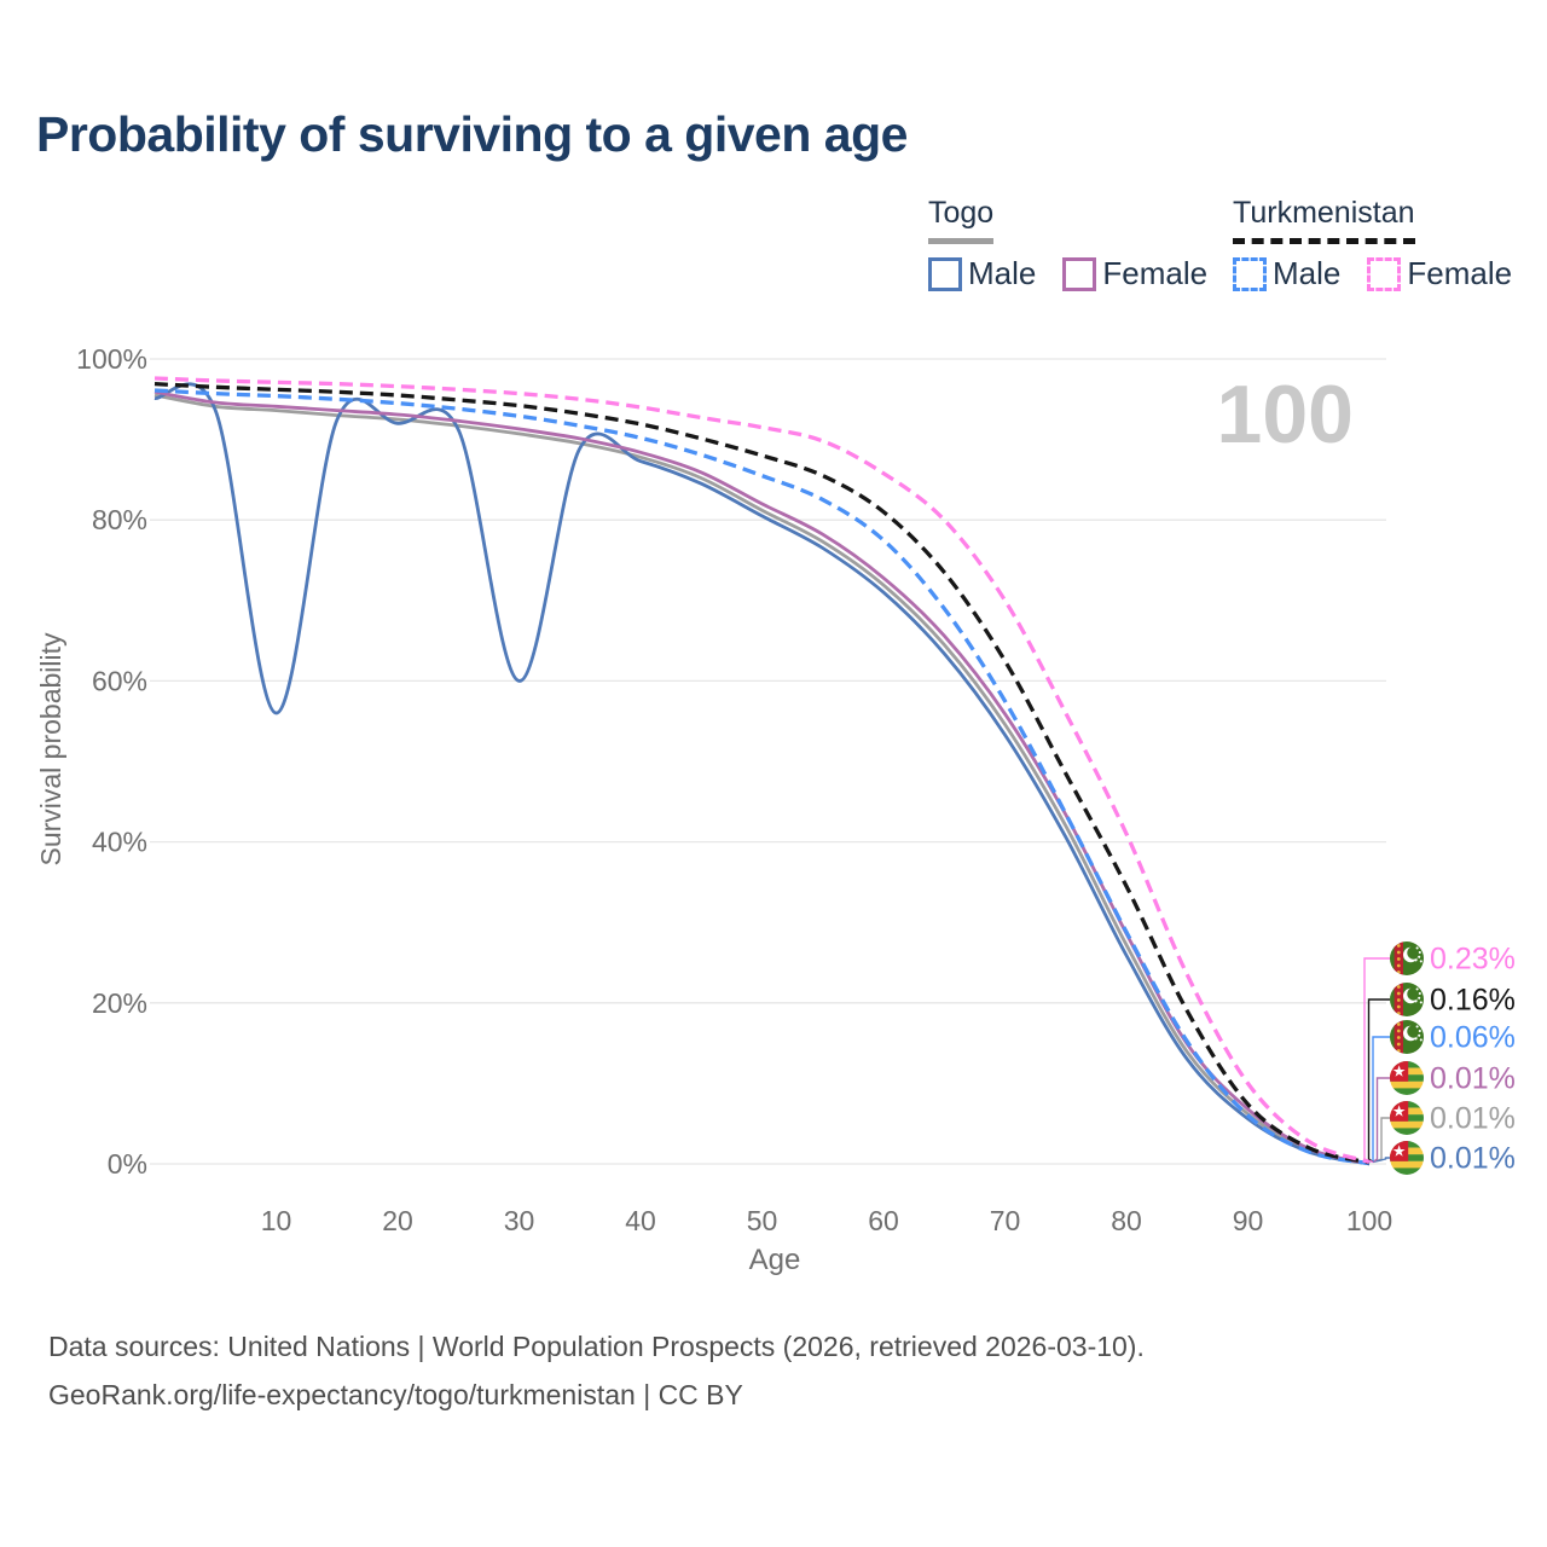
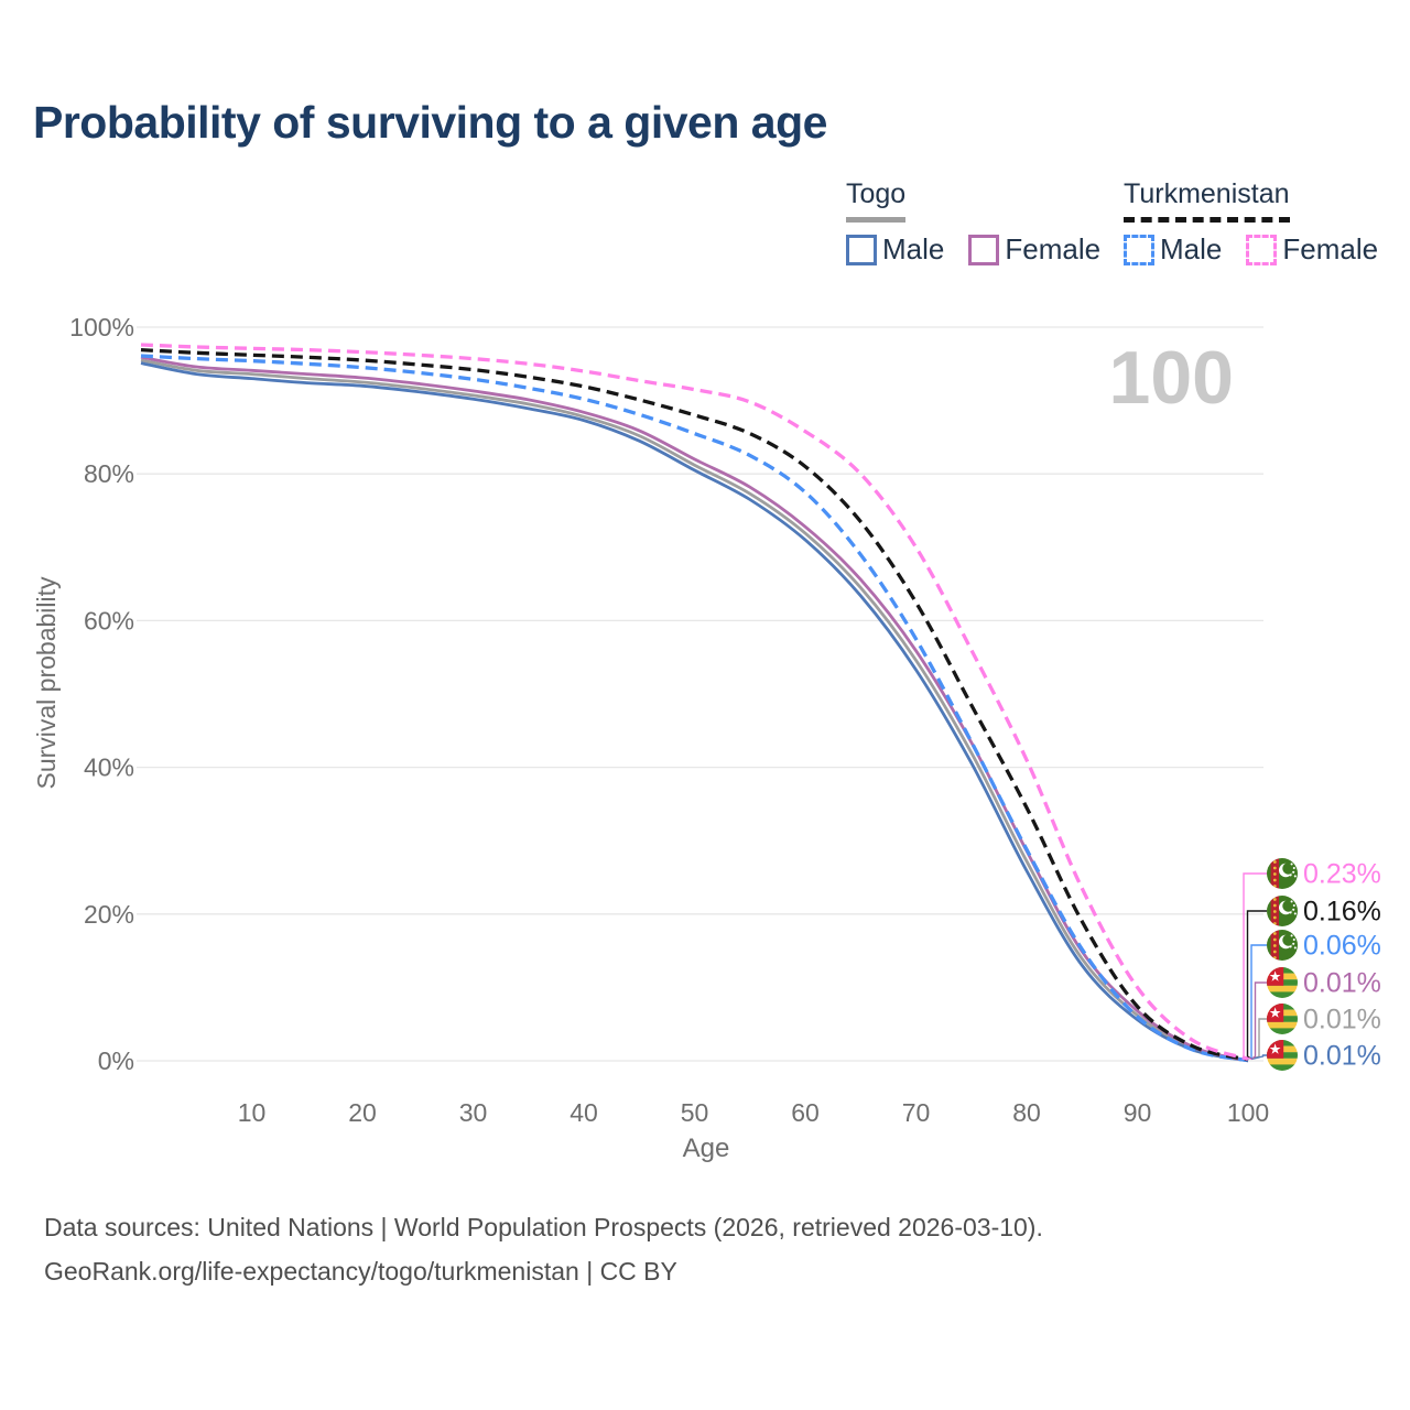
Togo Male/10: 56% -> 93%
Togo Male/30: 60% -> 90%
